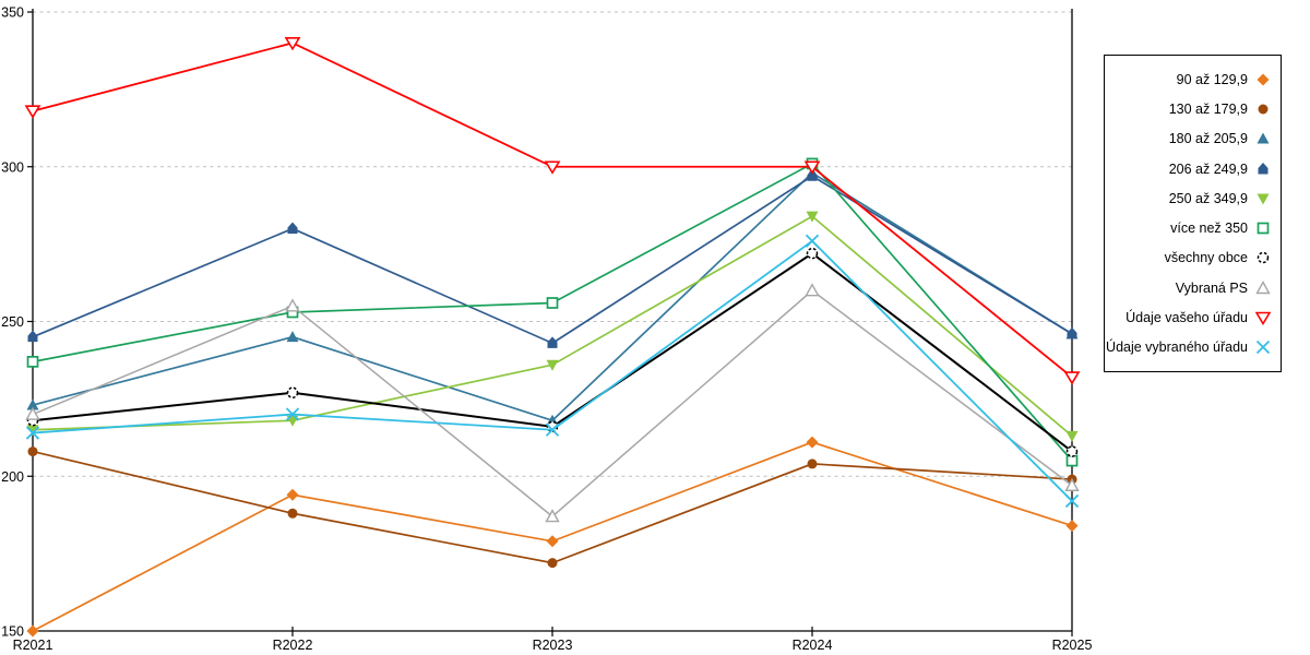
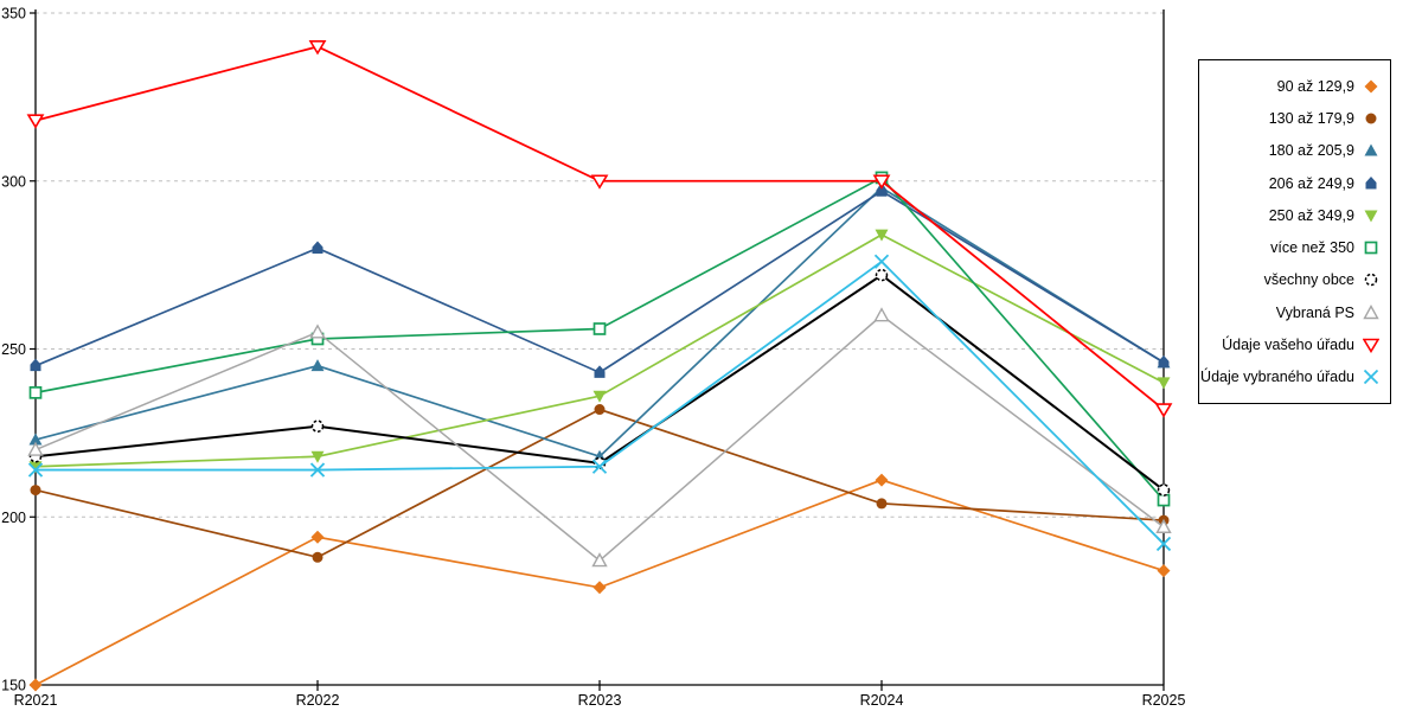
Údaje vybraného úřadu/R2022: 220 -> 214
130 až 179,9/R2023: 172 -> 232
250 až 349,9/R2025: 213 -> 240
